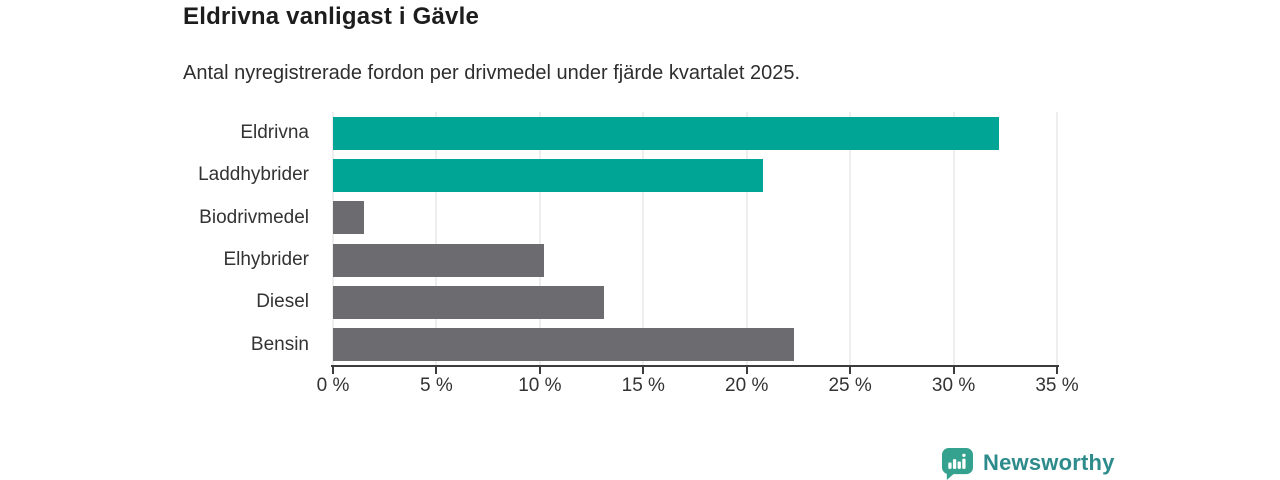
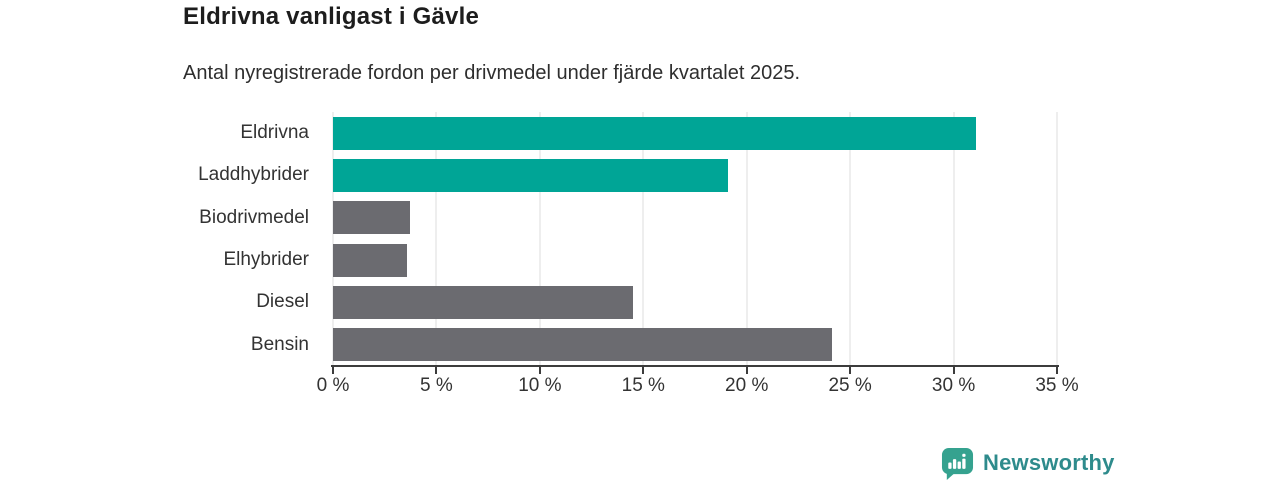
Eldrivna: 32.2% -> 31.1%
Laddhybrider: 20.8% -> 19.1%
Biodrivmedel: 1.5% -> 3.7%
Elhybrider: 10.2% -> 3.6%
Diesel: 13.1% -> 14.5%
Bensin: 22.3% -> 24.1%
